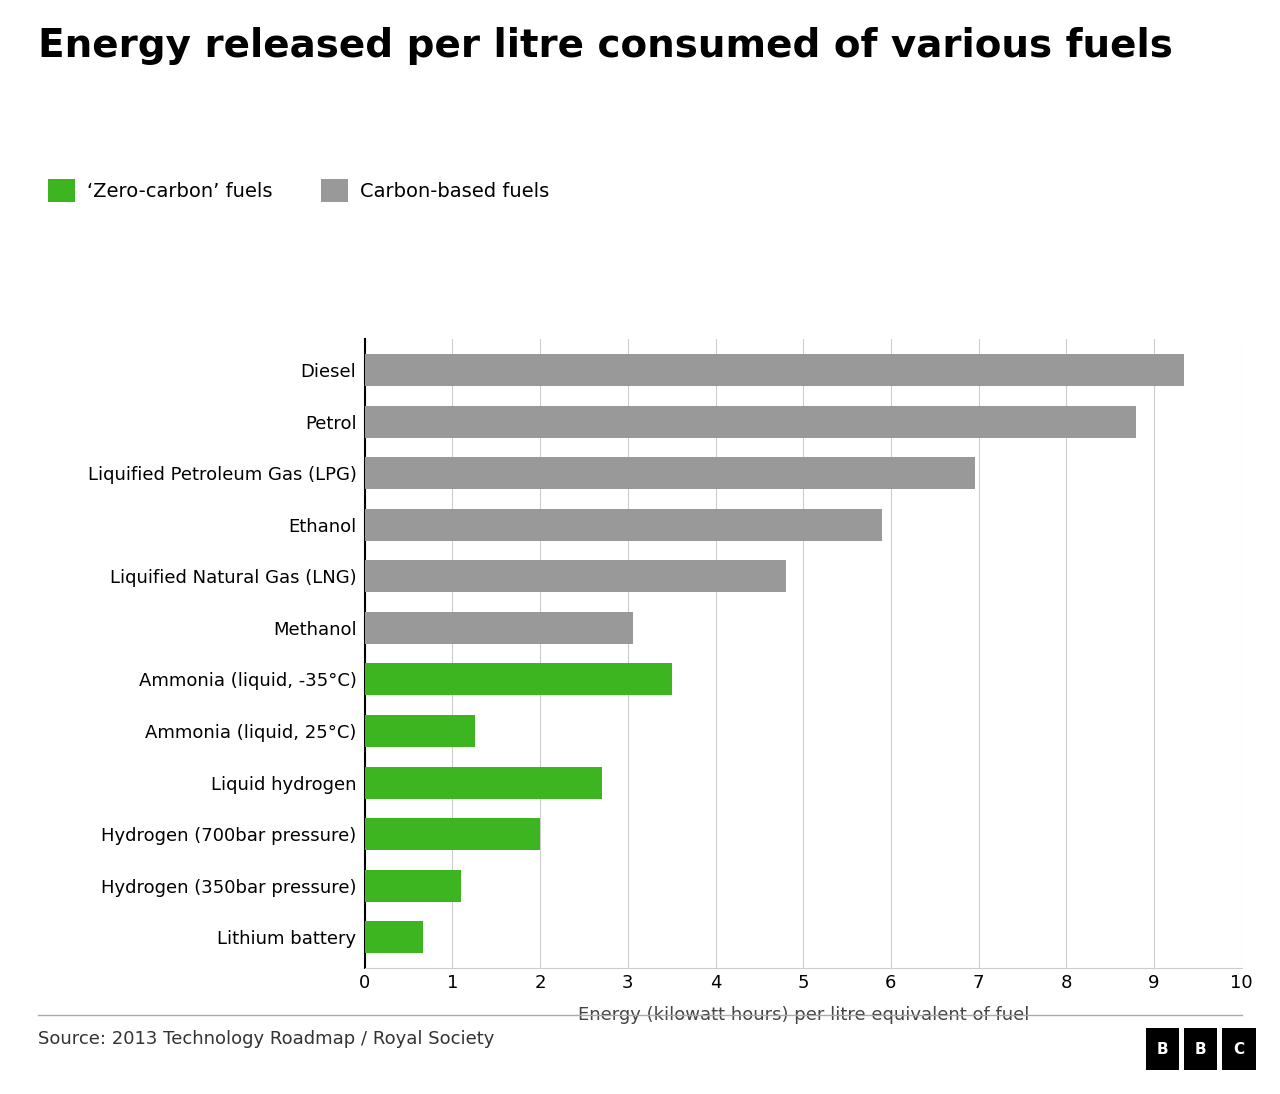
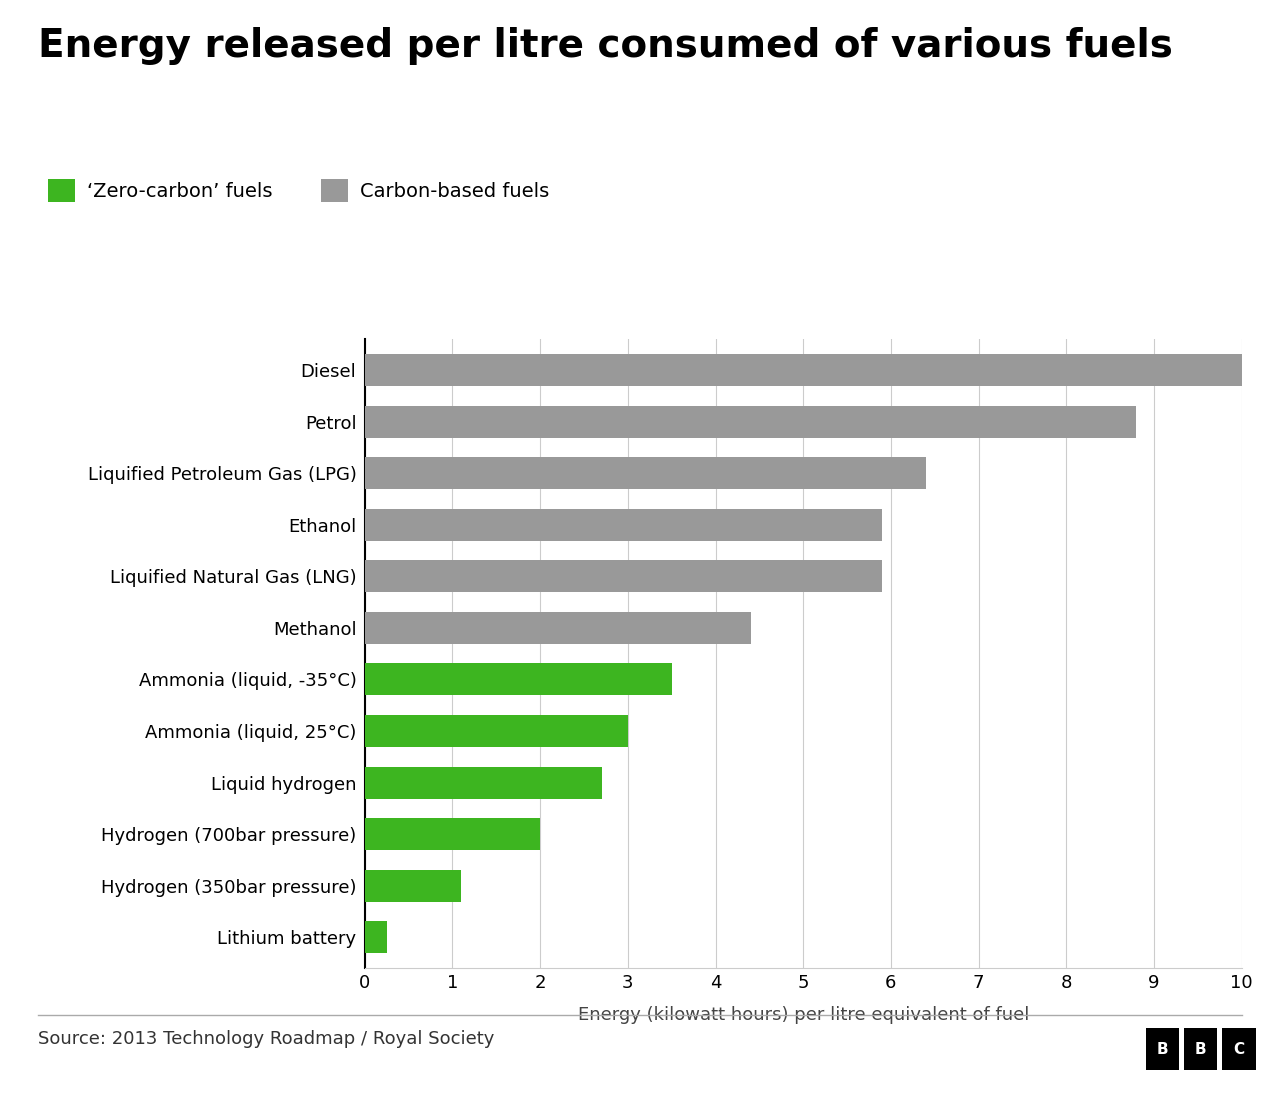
Diesel: 9.34 -> 10.00
Liquified Petroleum Gas (LPG): 6.96 -> 6.40
Liquified Natural Gas (LNG): 4.80 -> 5.90
Methanol: 3.06 -> 4.40
Ammonia (liquid, 25°C): 1.26 -> 3.00
Lithium battery: 0.66 -> 0.25
